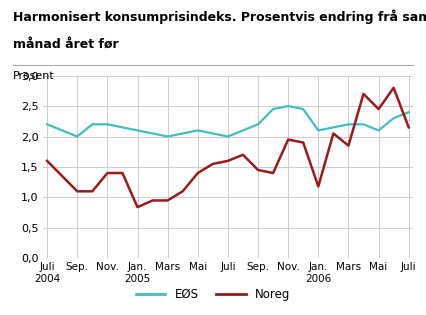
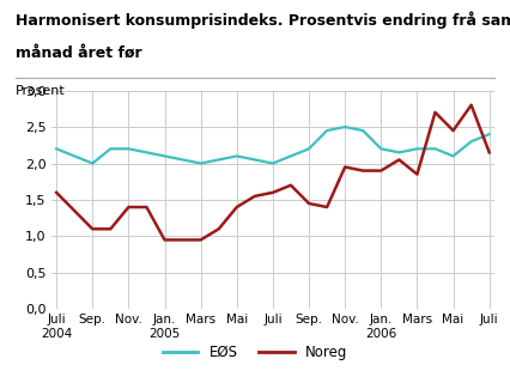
Noreg/Jan. 2005: 0,84 -> 0,95
EØS/Jan. 2006: 2,10 -> 2,20
Noreg/Jan. 2006: 1,18 -> 1,90
